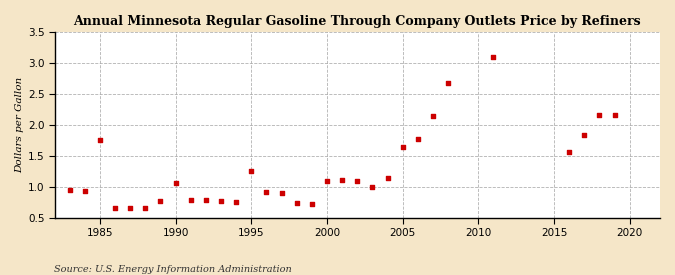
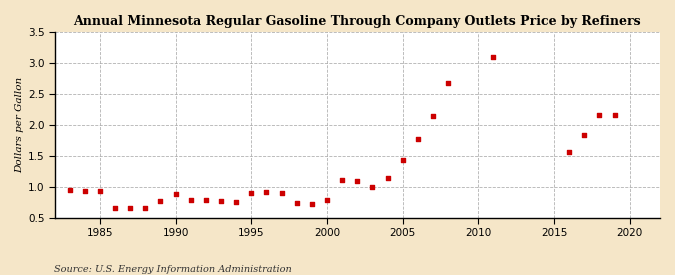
1985: 1.76 -> 0.94
1990: 1.06 -> 0.89
1995: 1.26 -> 0.91
2000: 1.10 -> 0.79
2005: 1.64 -> 1.44
